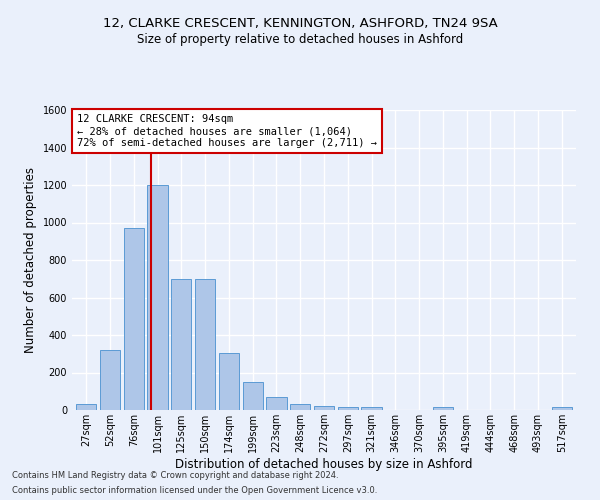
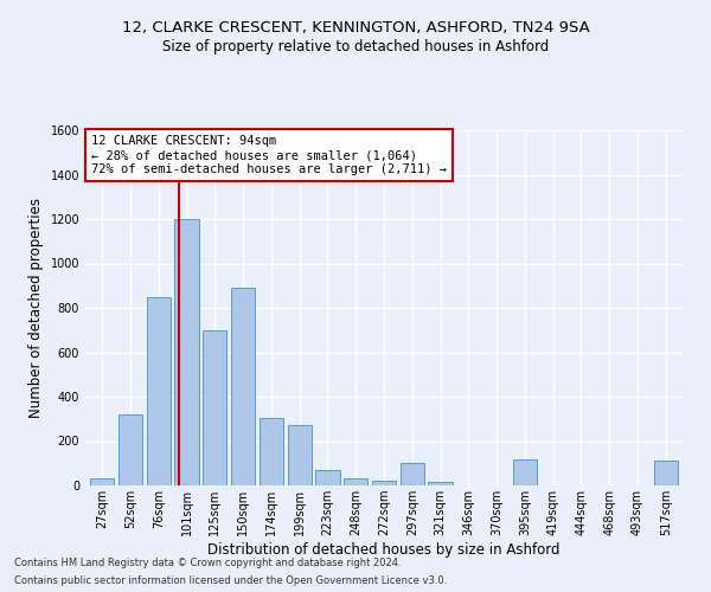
76sqm: 970 -> 850
150sqm: 700 -> 890
199sqm: 150 -> 270
297sqm: 20 -> 100
395sqm: 20 -> 120
517sqm: 20 -> 110
